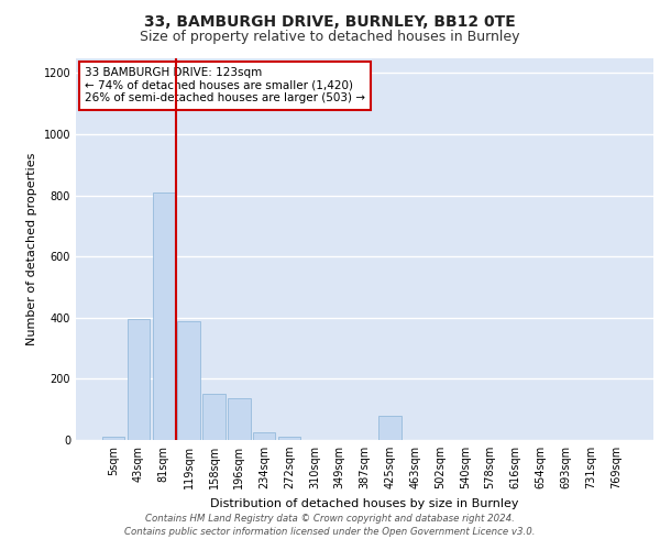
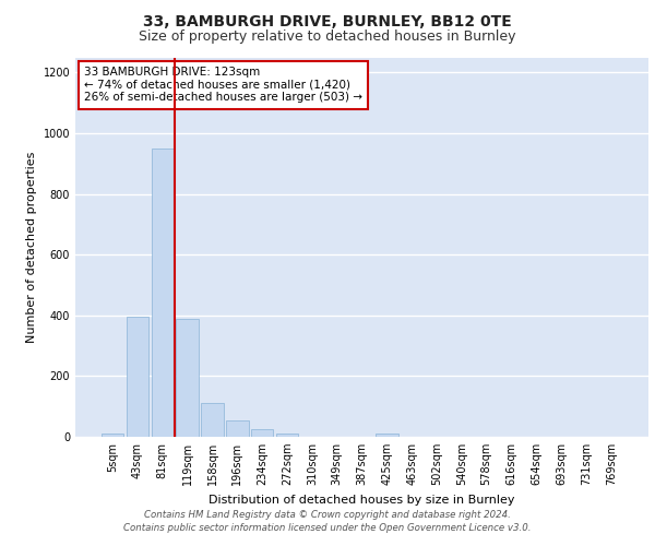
81sqm: 810 -> 950
158sqm: 150 -> 110
196sqm: 135 -> 55
425sqm: 80 -> 12
